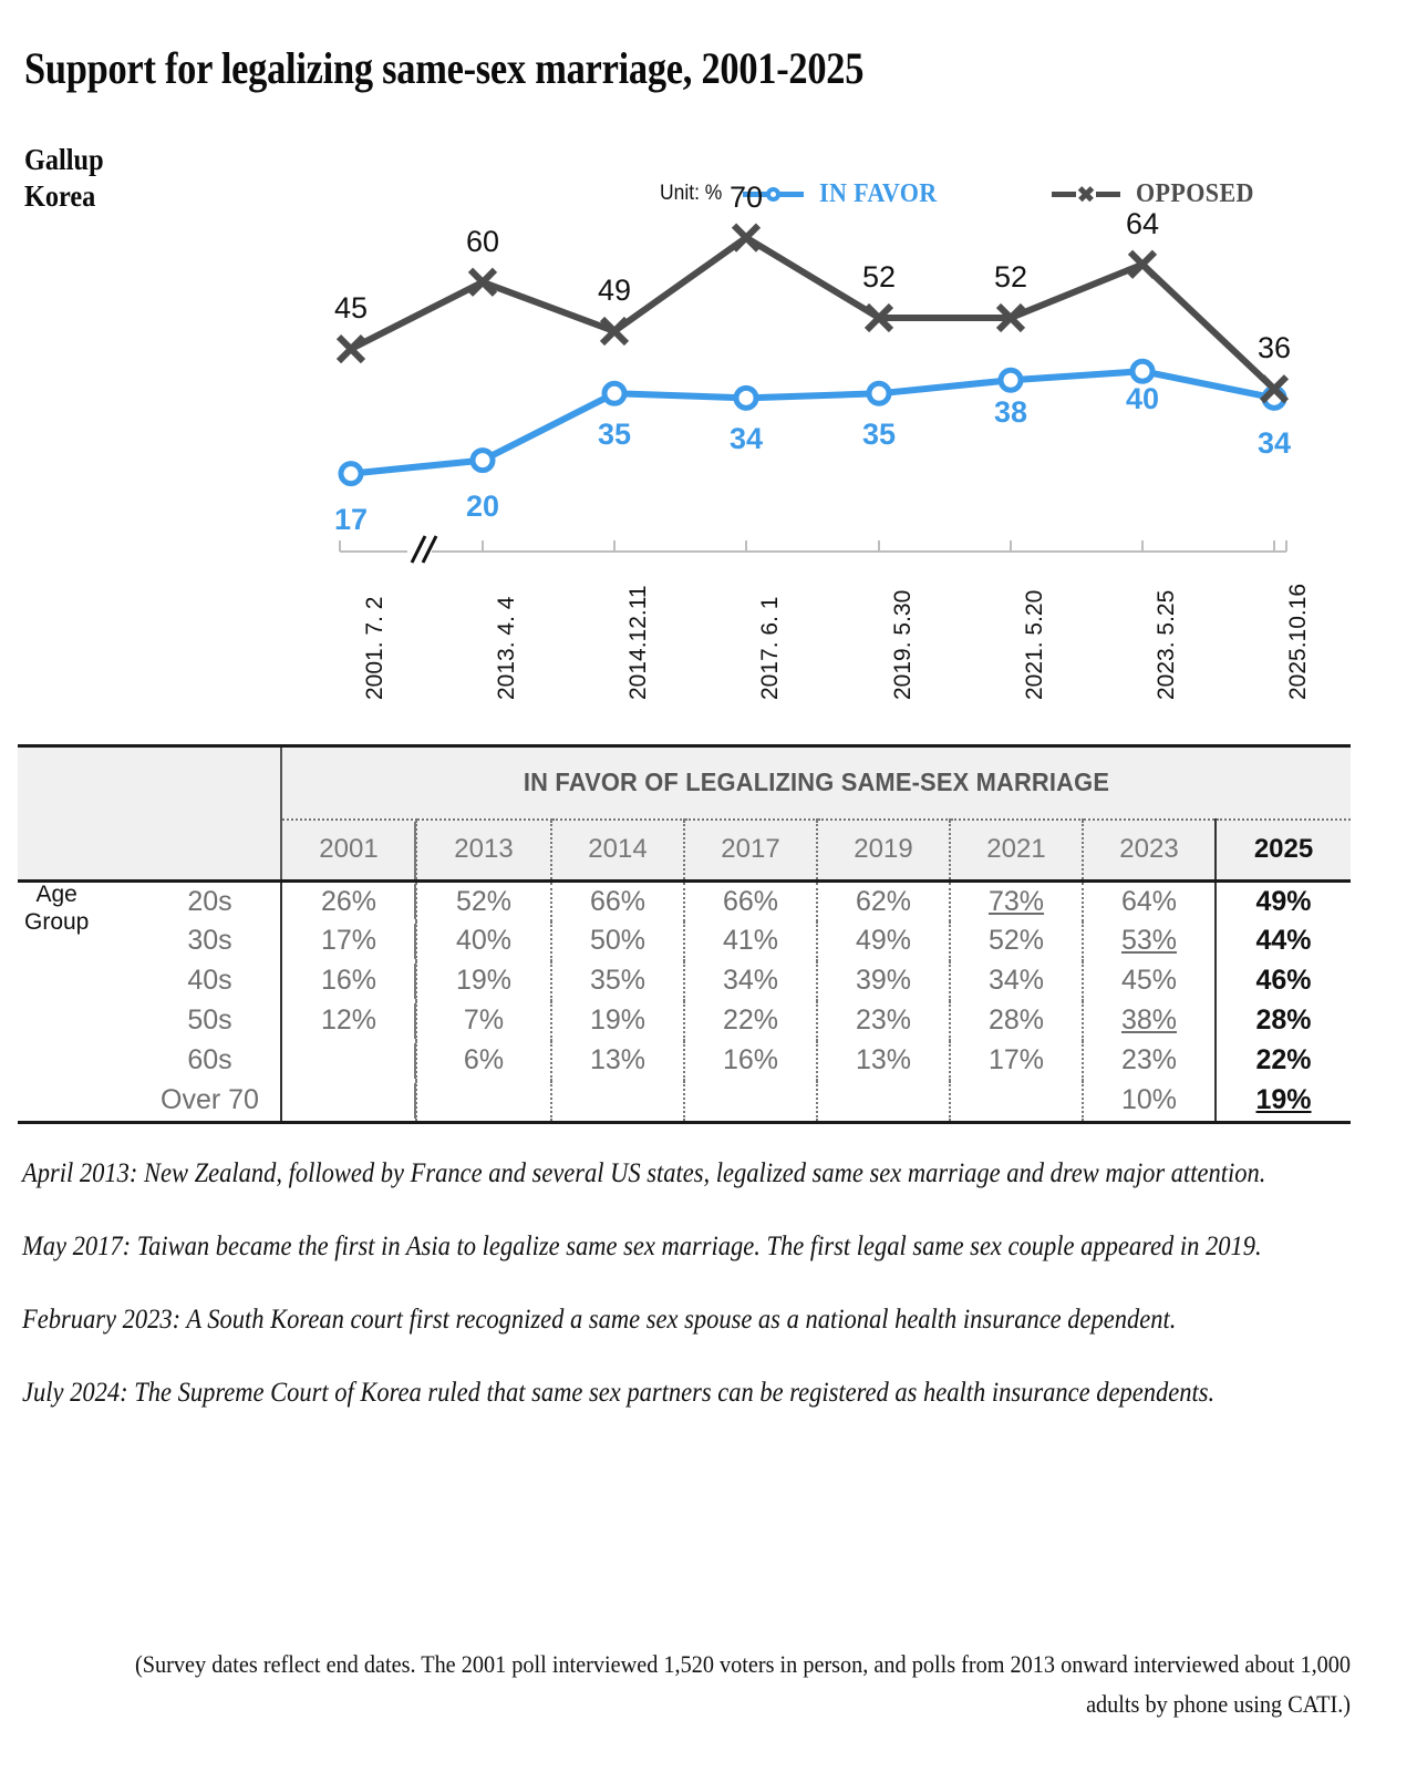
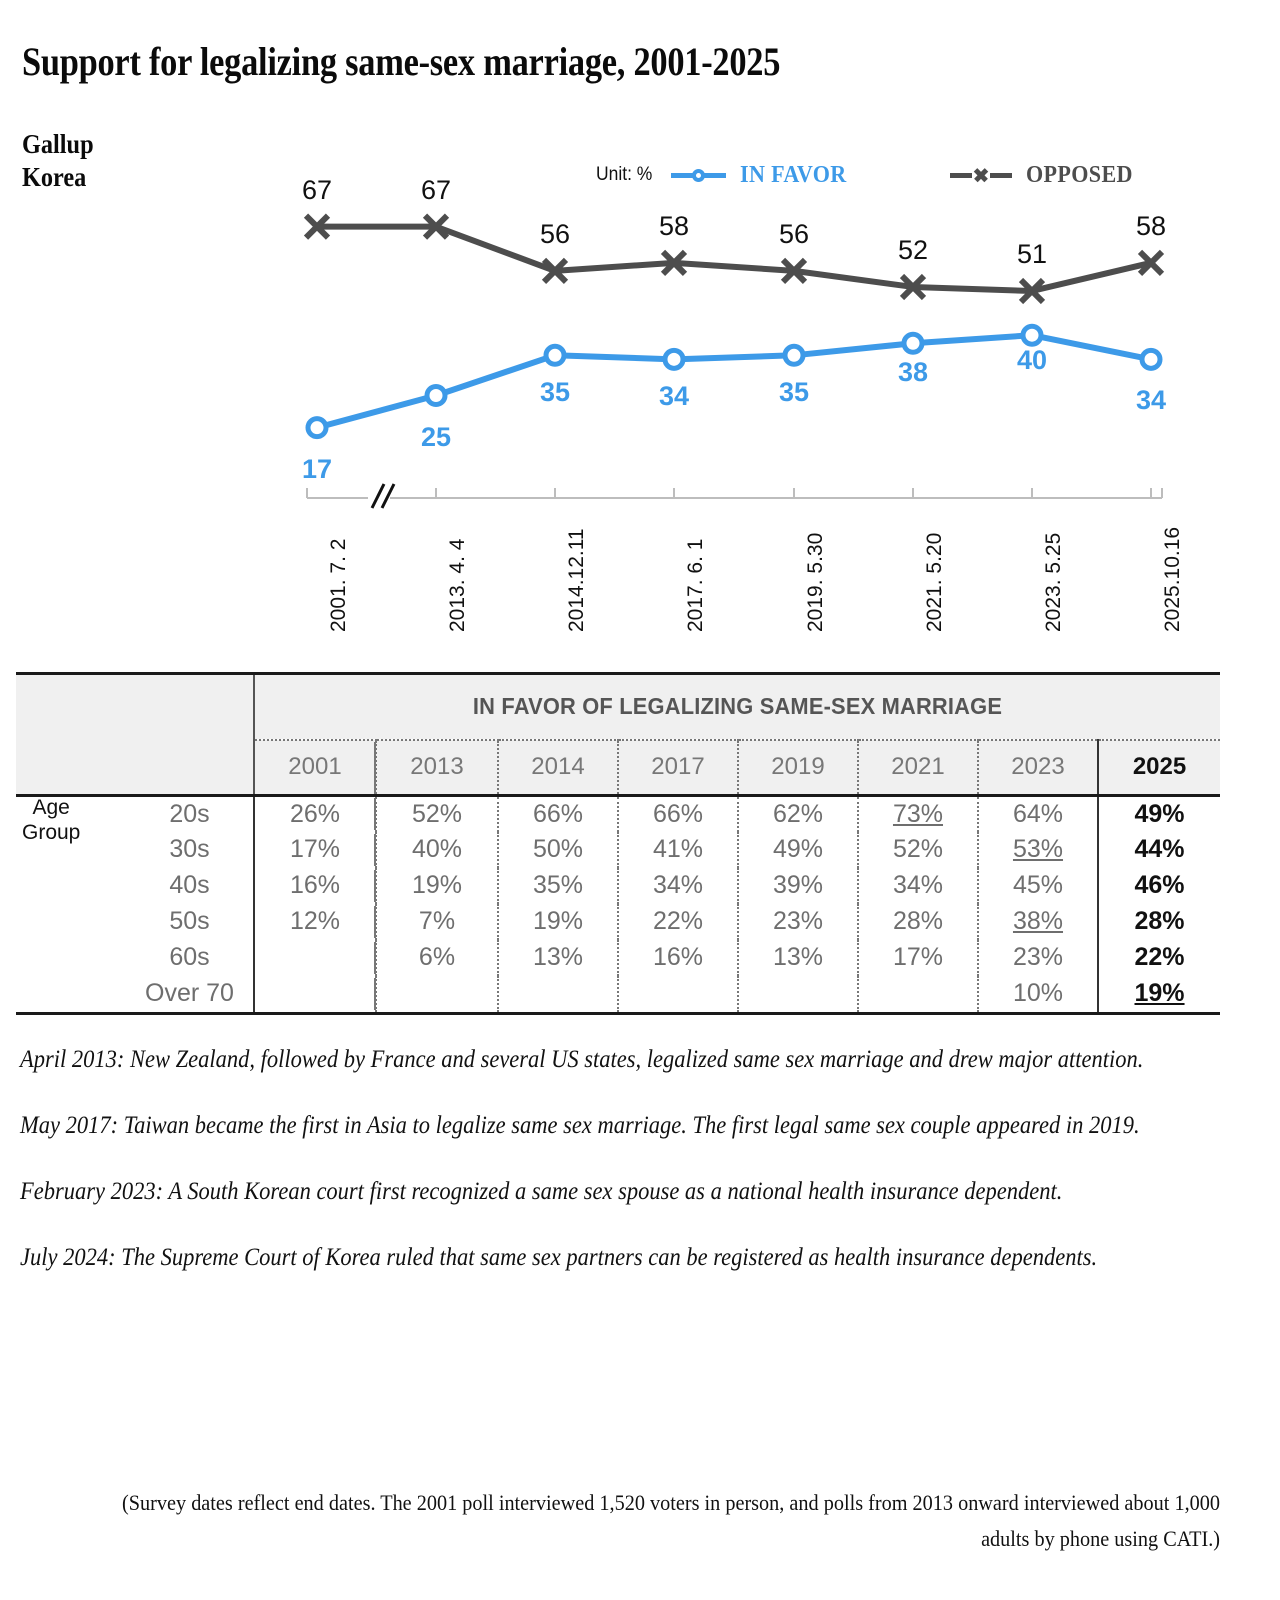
OPPOSED/2001. 7. 2: 45 -> 67
IN FAVOR/2013. 4. 4: 20 -> 25
OPPOSED/2013. 4. 4: 60 -> 67
OPPOSED/2014.12.11: 49 -> 56
OPPOSED/2017. 6. 1: 70 -> 58
OPPOSED/2019. 5.30: 52 -> 56
OPPOSED/2023. 5.25: 64 -> 51
OPPOSED/2025.10.16: 36 -> 58
